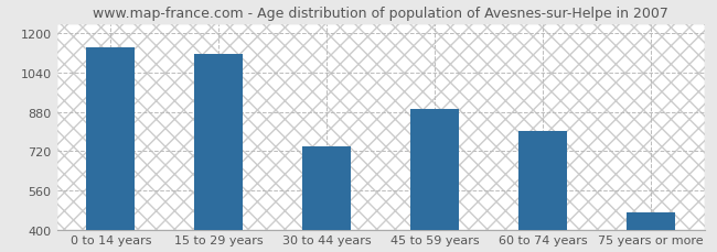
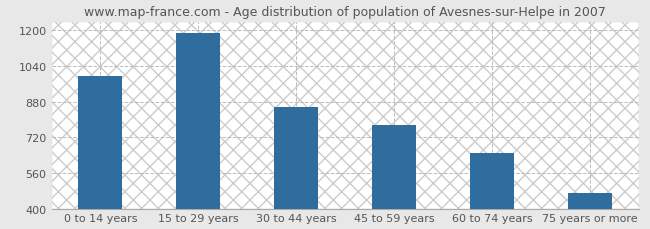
0 to 14 years: 1145 -> 995
15 to 29 years: 1115 -> 1190
30 to 44 years: 740 -> 858
45 to 59 years: 890 -> 775
60 to 74 years: 800 -> 648
